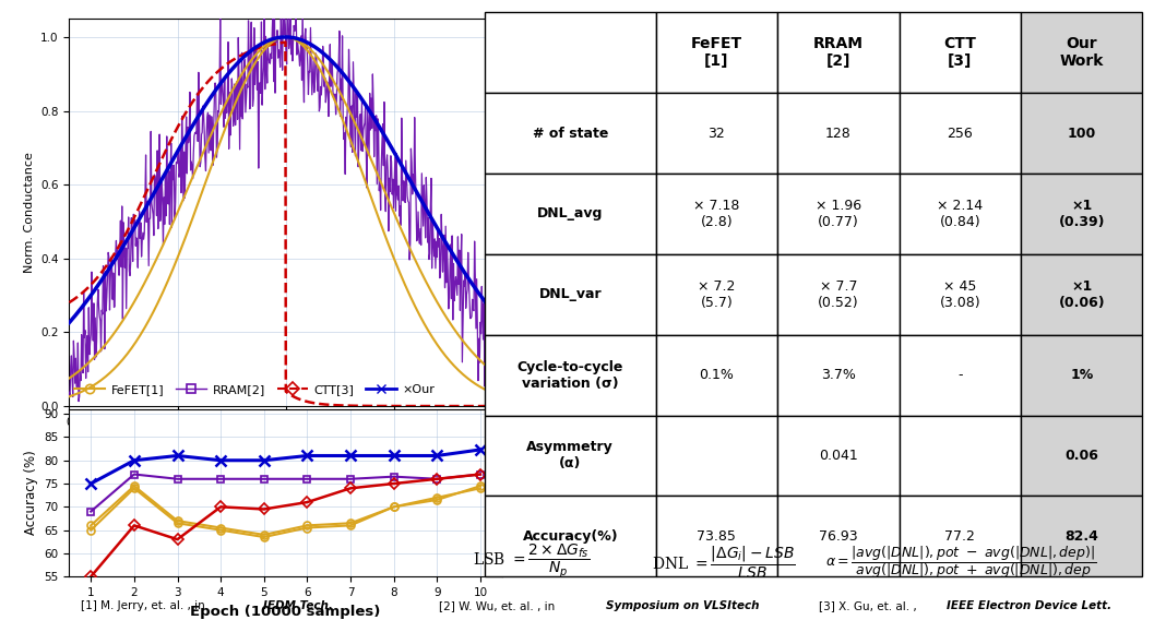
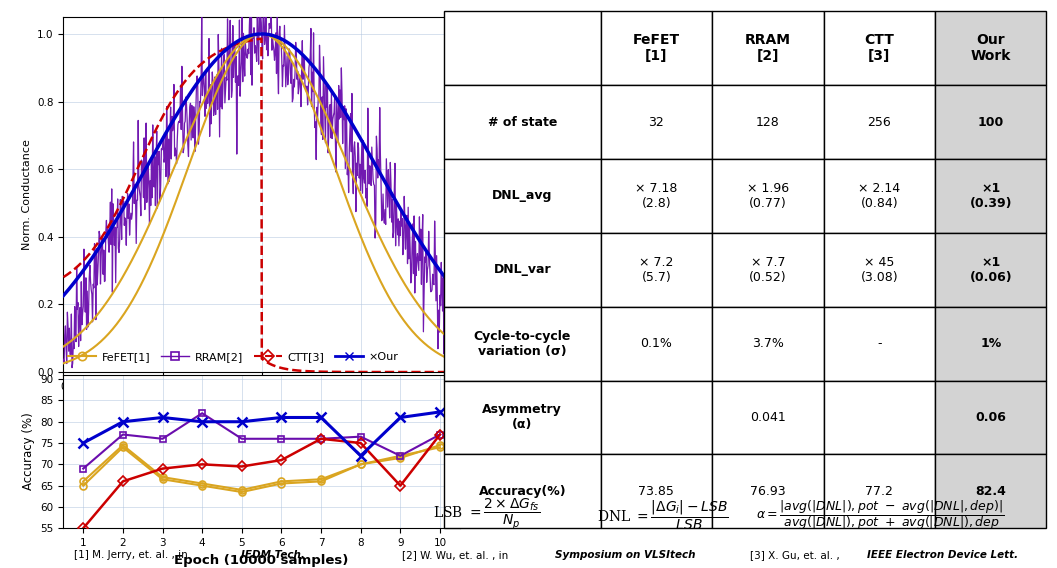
CTT[3]/3: 63.0 -> 69.0
RRAM[2]/4: 76.0 -> 82.0
CTT[3]/7: 74.0 -> 76.0
×Our/8: 81.0 -> 72.0
RRAM[2]/9: 76.0 -> 72.0
CTT[3]/9: 76.0 -> 65.0
